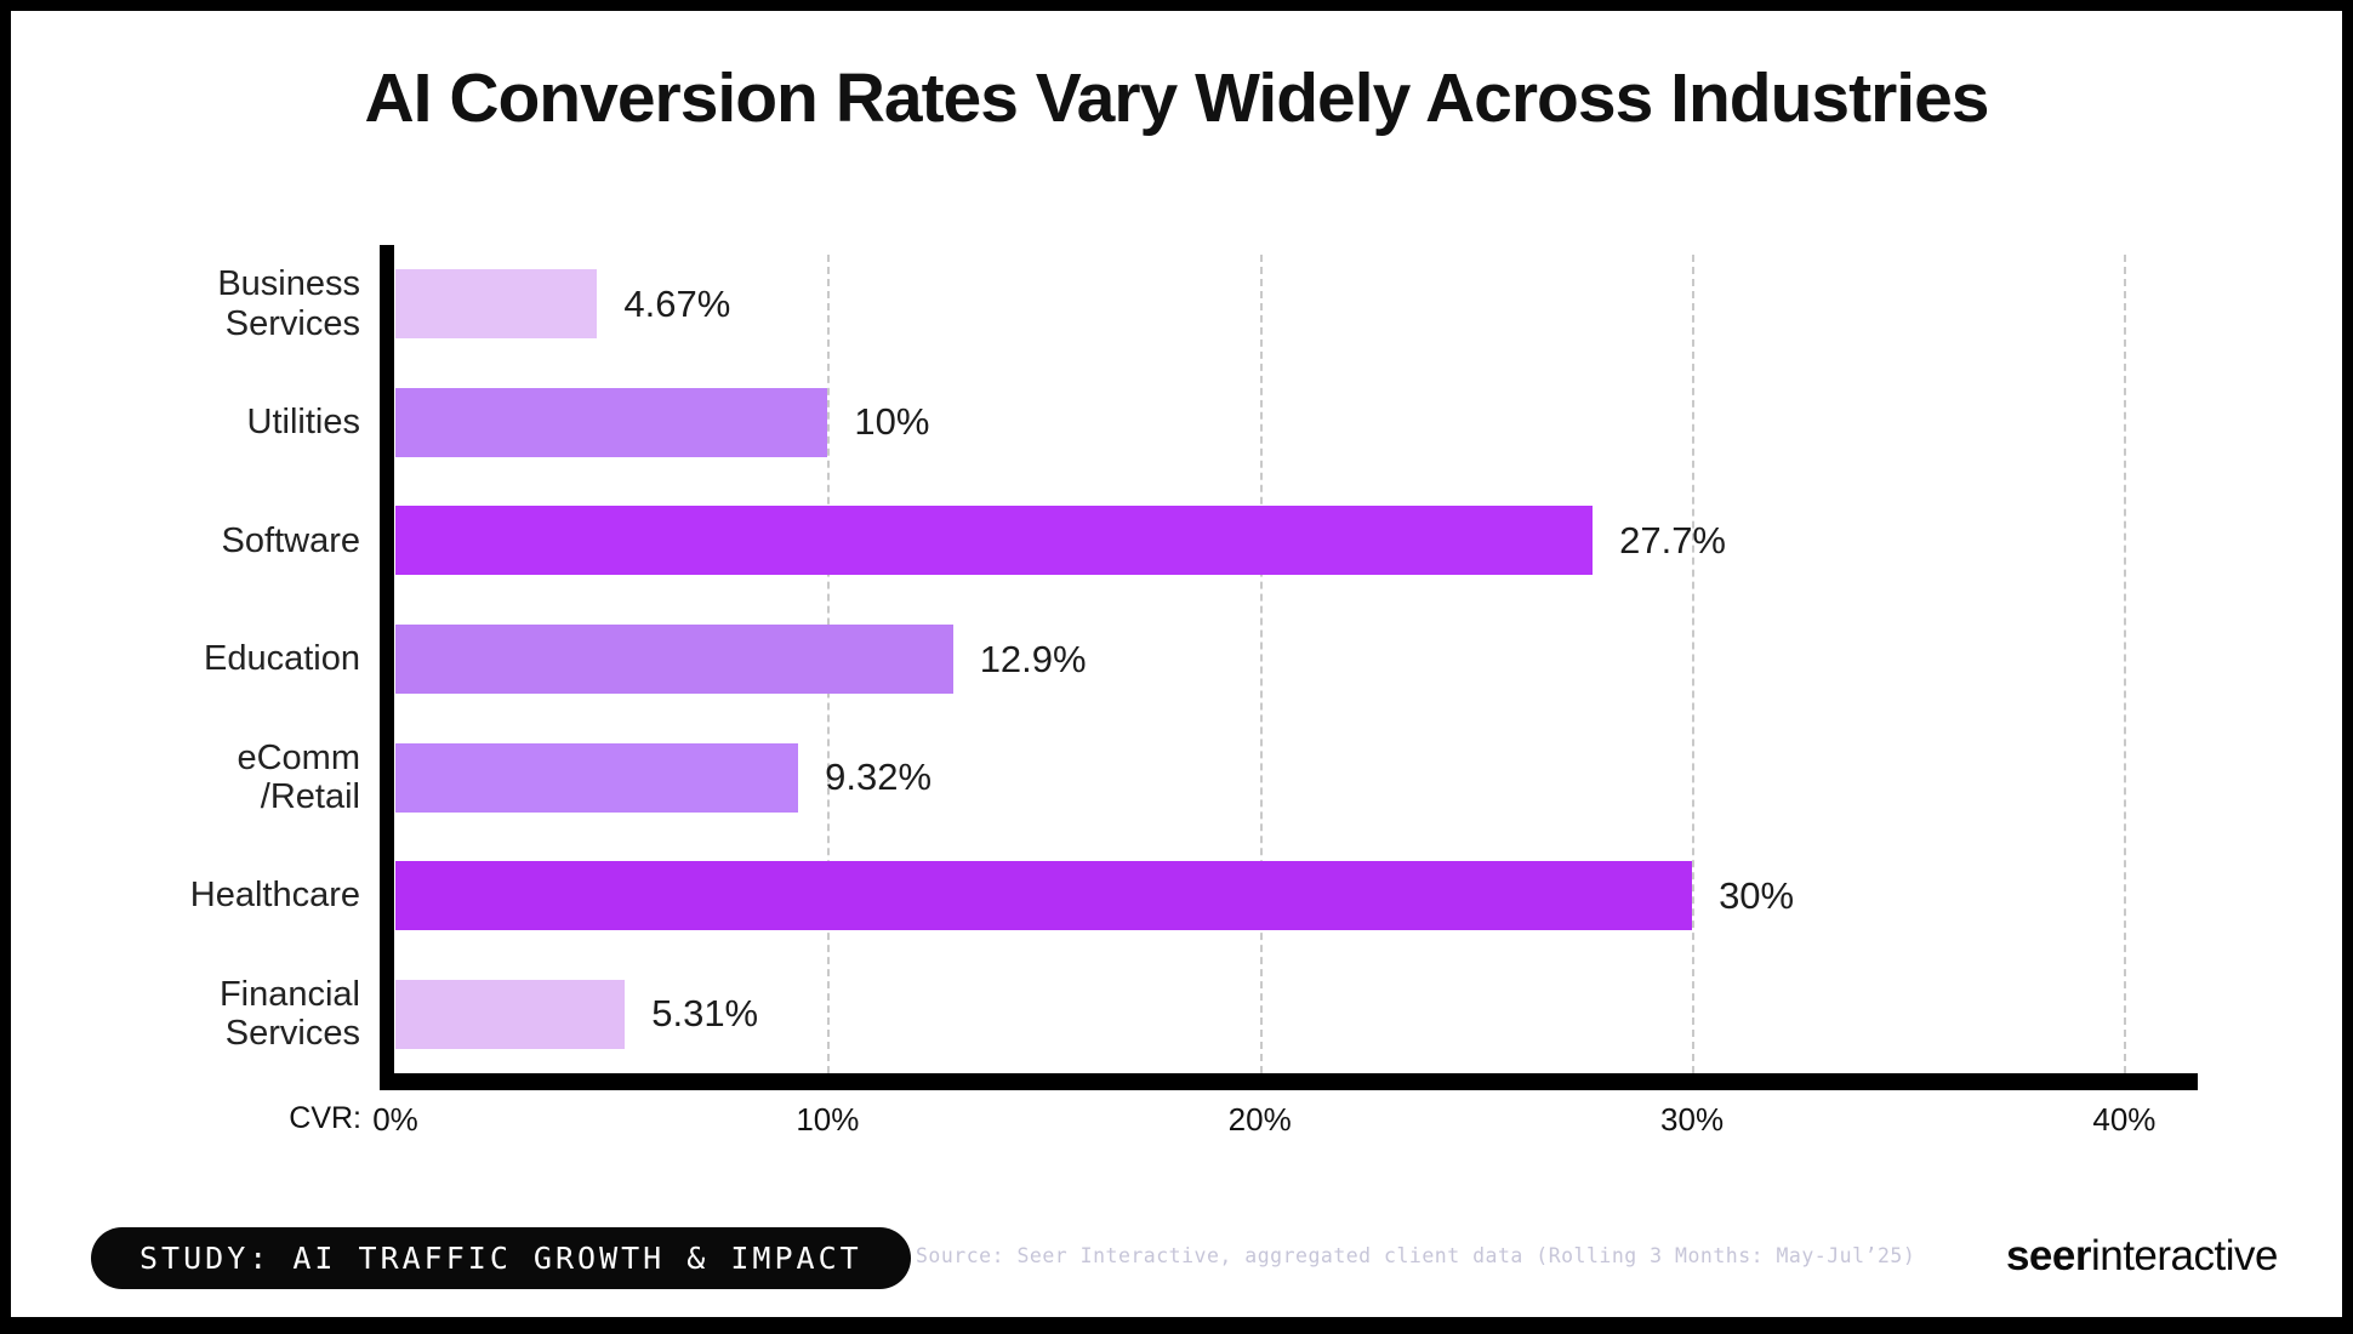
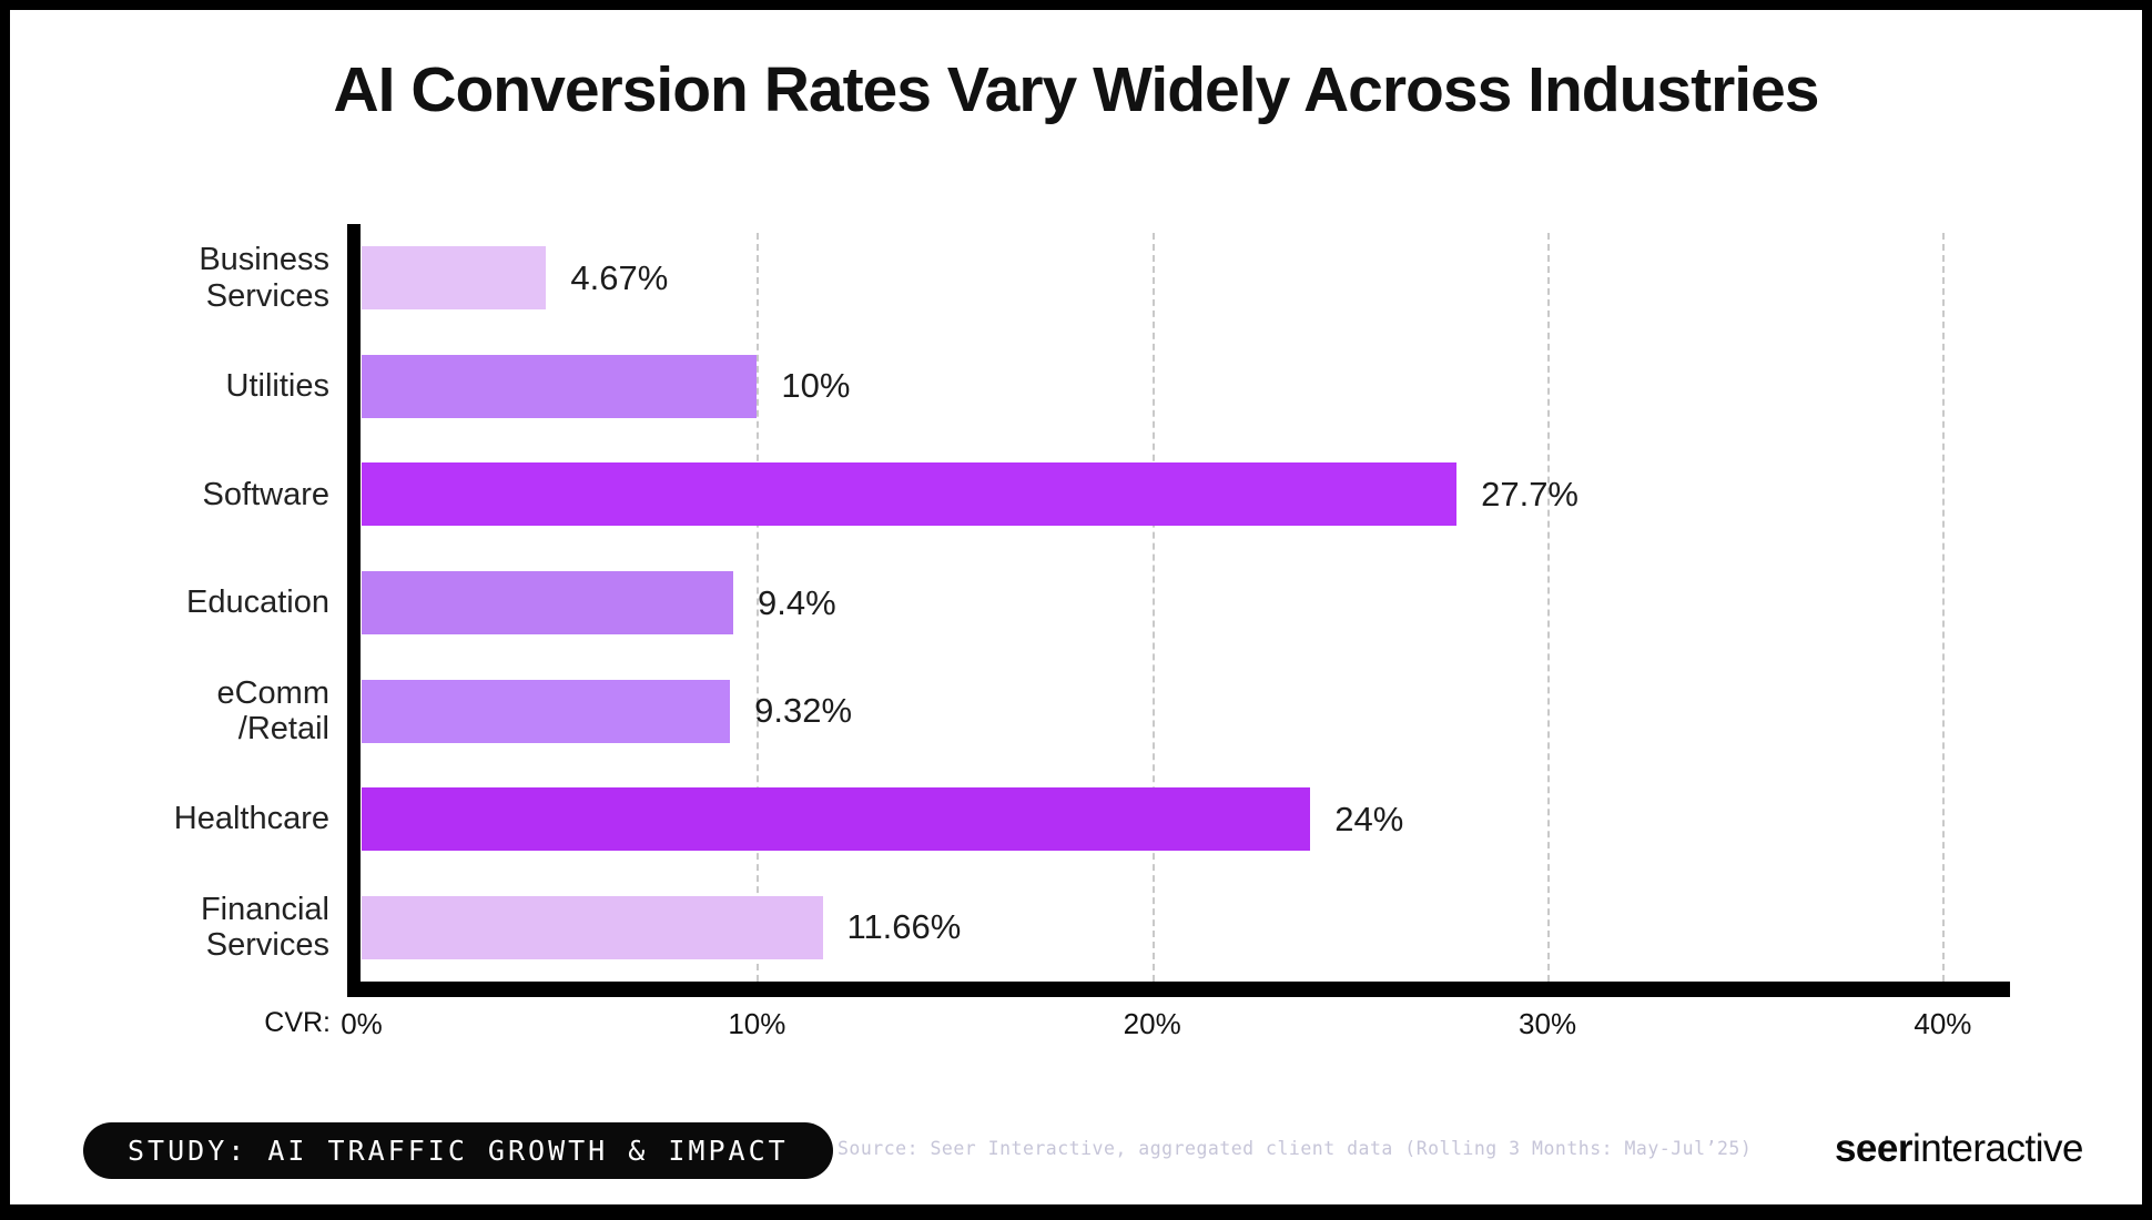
Education: 12.9% -> 9.4%
Healthcare: 30% -> 24%
Financial Services: 5.31% -> 11.66%
